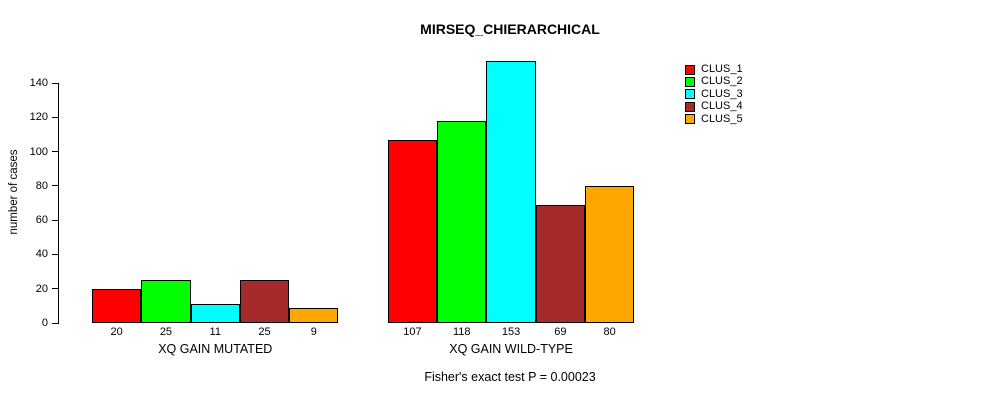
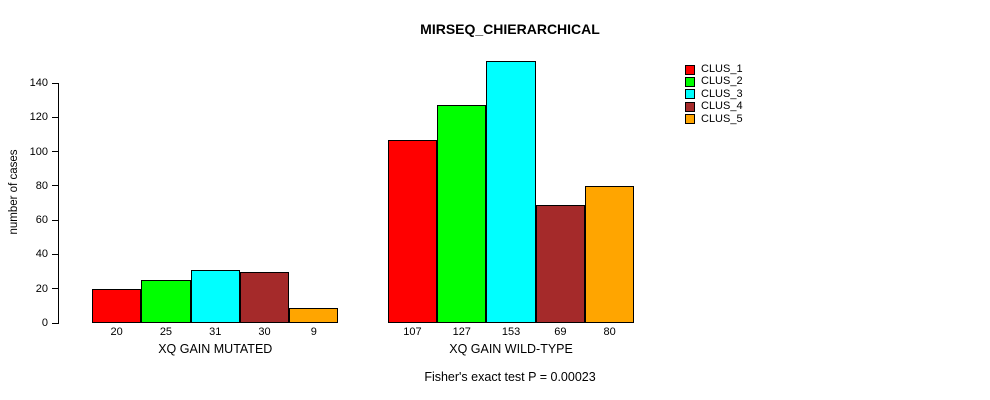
CLUS_3/XQ GAIN MUTATED: 11 -> 31
CLUS_4/XQ GAIN MUTATED: 25 -> 30
CLUS_2/XQ GAIN WILD-TYPE: 118 -> 127
